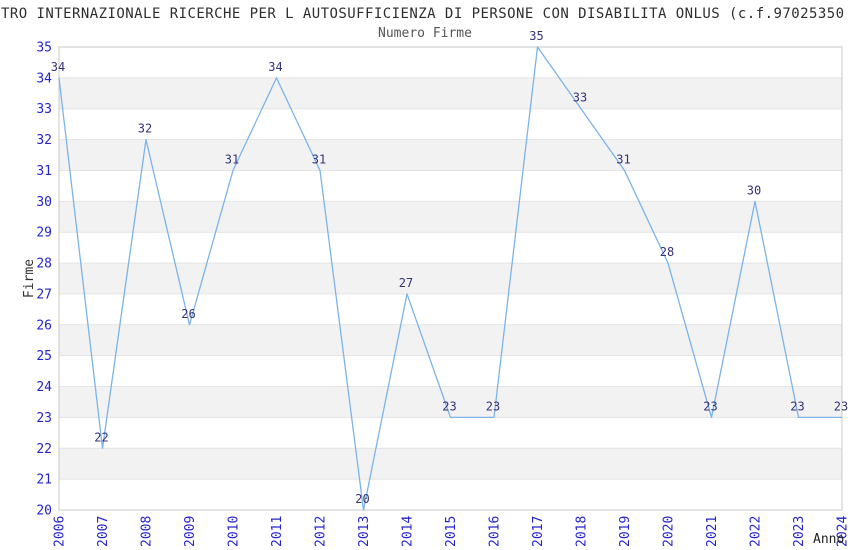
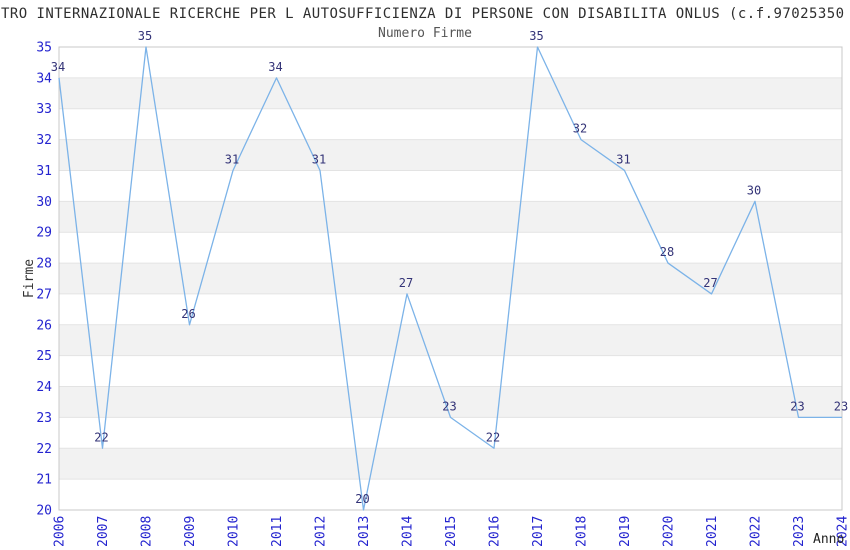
2008: 32 -> 35
2016: 23 -> 22
2018: 33 -> 32
2021: 23 -> 27
